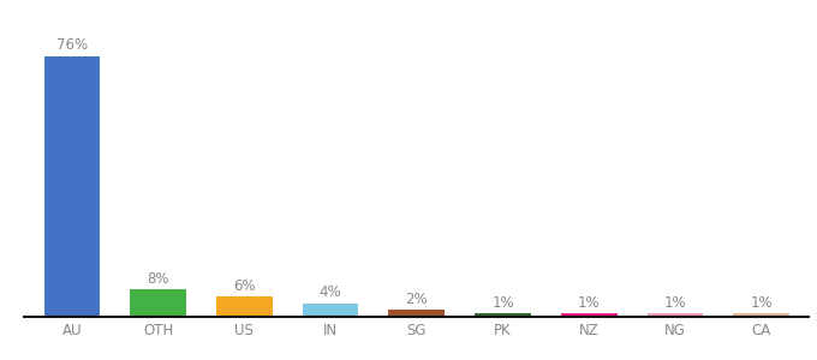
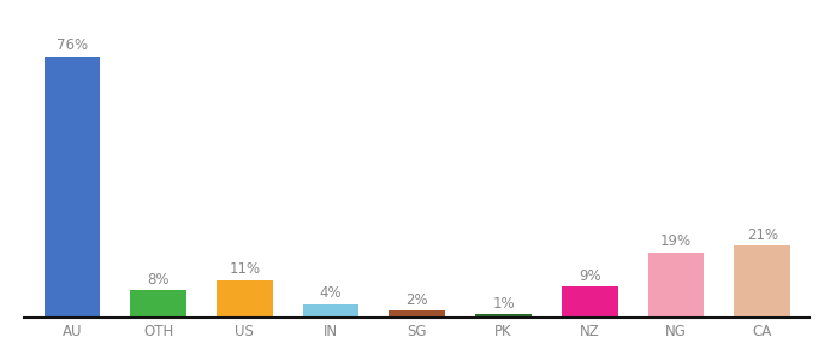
US: 6% -> 11%
NZ: 1% -> 9%
NG: 1% -> 19%
CA: 1% -> 21%
